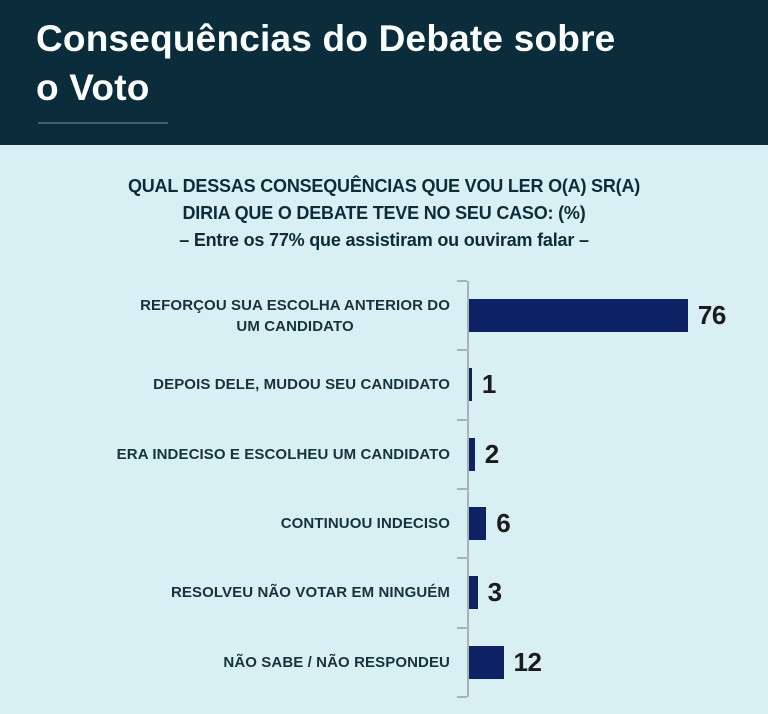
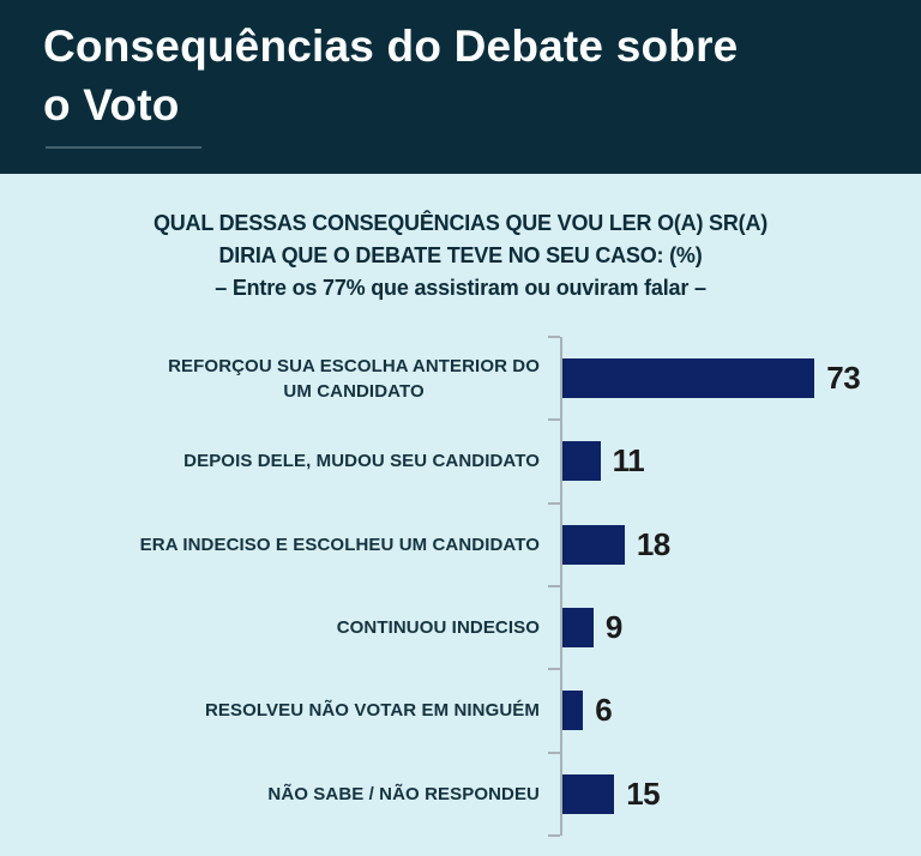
REFORÇOU SUA ESCOLHA ANTERIOR DO UM CANDIDATO: 76 -> 73
DEPOIS DELE, MUDOU SEU CANDIDATO: 1 -> 11
ERA INDECISO E ESCOLHEU UM CANDIDATO: 2 -> 18
CONTINUOU INDECISO: 6 -> 9
RESOLVEU NÃO VOTAR EM NINGUÉM: 3 -> 6
NÃO SABE / NÃO RESPONDEU: 12 -> 15
